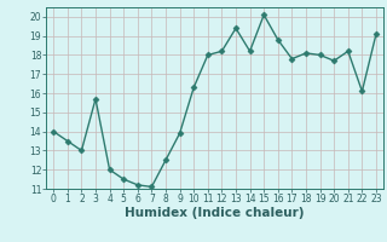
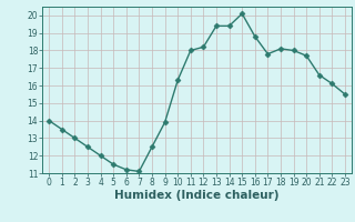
3: 15.7 -> 12.5
14: 18.2 -> 19.4
21: 18.2 -> 16.6
23: 19.1 -> 15.5
